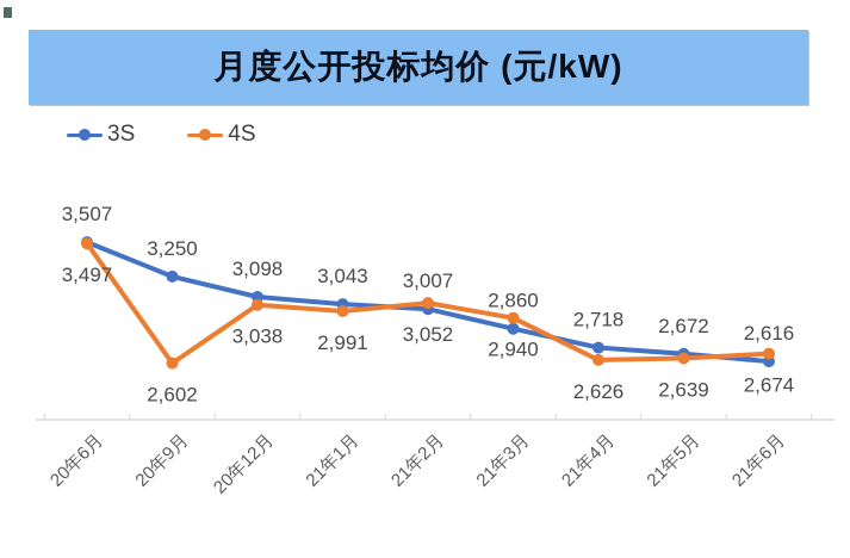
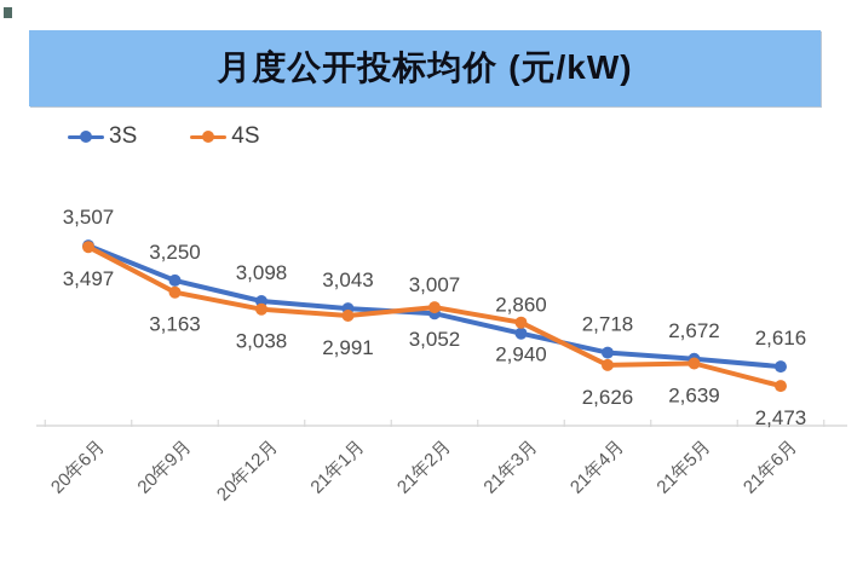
4S/20年9月: 2,602 -> 3,163
4S/21年6月: 2,674 -> 2,473
